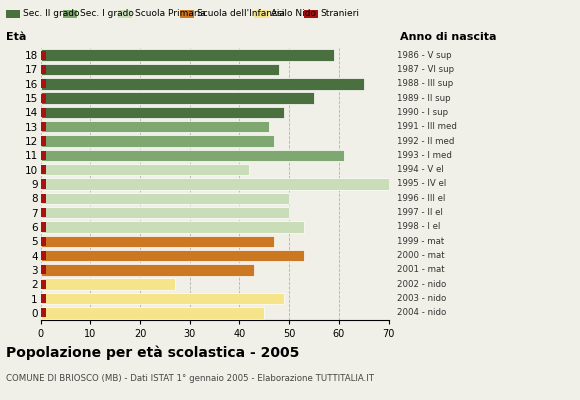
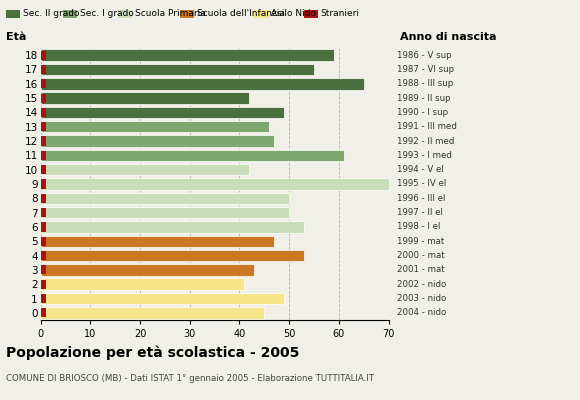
17: 48 -> 55
15: 55 -> 42
2: 27 -> 41
